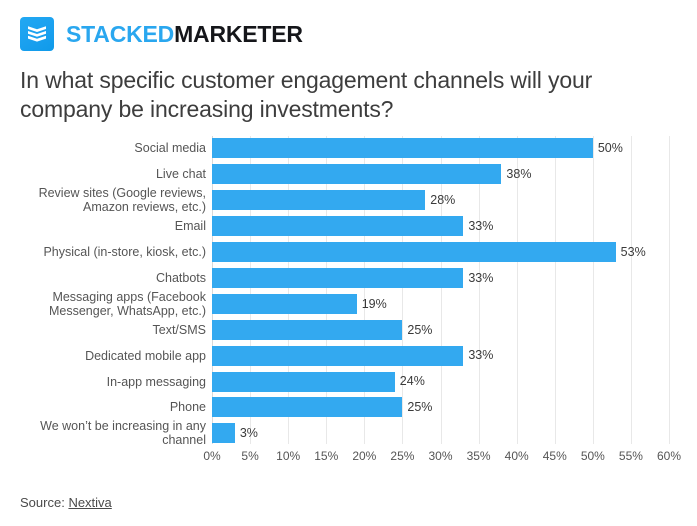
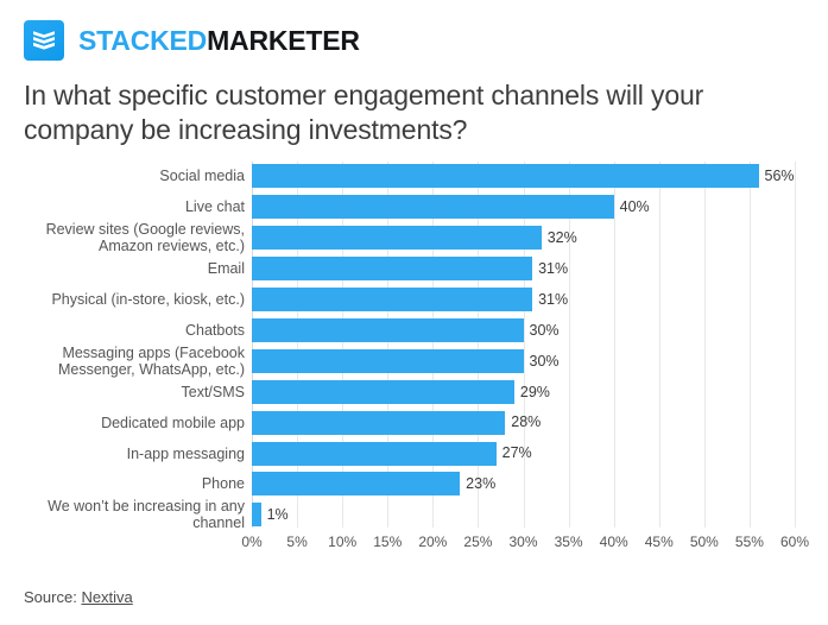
Social media: 50% -> 56%
Live chat: 38% -> 40%
Review sites (Google reviews, Amazon reviews, etc.): 28% -> 32%
Email: 33% -> 31%
Physical (in-store, kiosk, etc.): 53% -> 31%
Chatbots: 33% -> 30%
Messaging apps (Facebook Messenger, WhatsApp, etc.): 19% -> 30%
Text/SMS: 25% -> 29%
Dedicated mobile app: 33% -> 28%
In-app messaging: 24% -> 27%
Phone: 25% -> 23%
We won’t be increasing in any channel: 3% -> 1%
